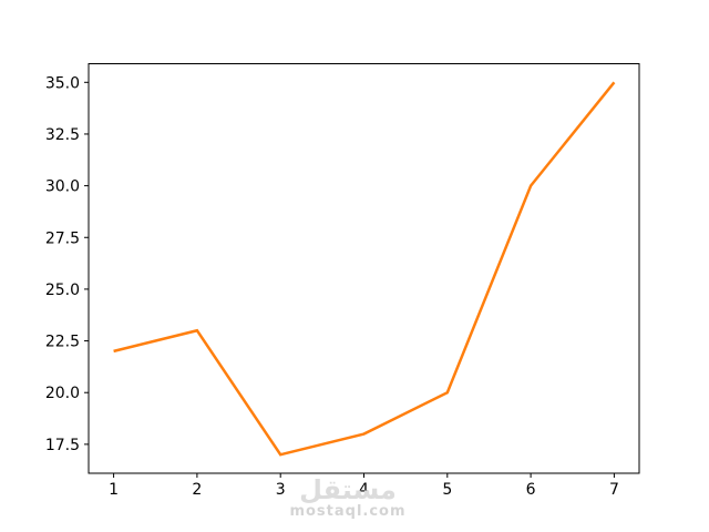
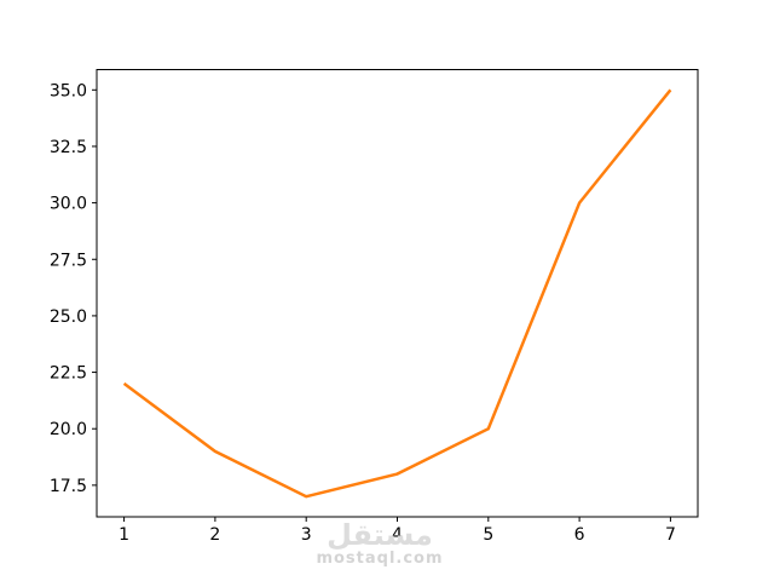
2: 23 -> 19
